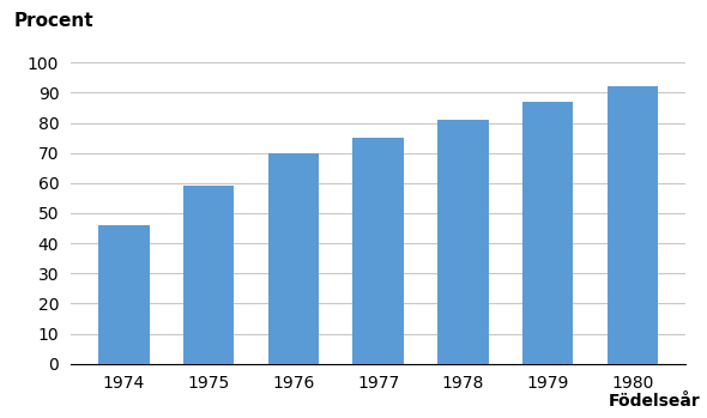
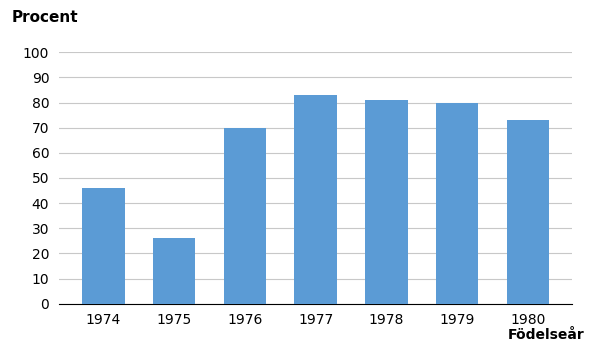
1975: 59 -> 26
1977: 75 -> 83
1979: 87 -> 80
1980: 92 -> 73
